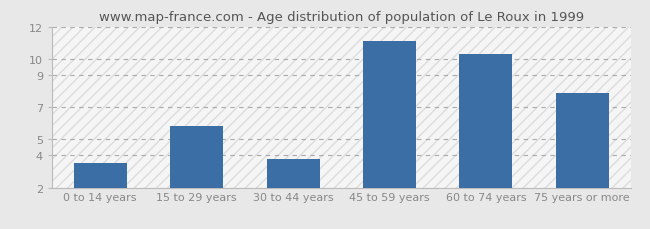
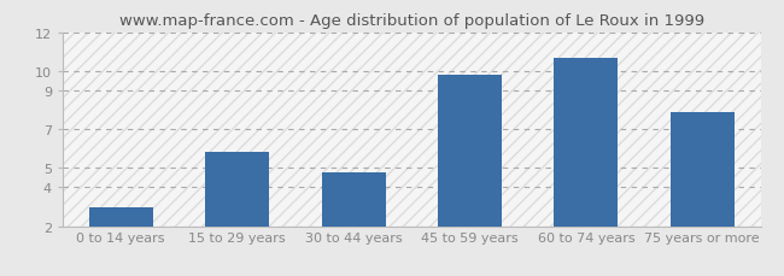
0 to 14 years: 3.5 -> 3.0
30 to 44 years: 3.8 -> 4.8
45 to 59 years: 11.1 -> 9.8
60 to 74 years: 10.3 -> 10.7
